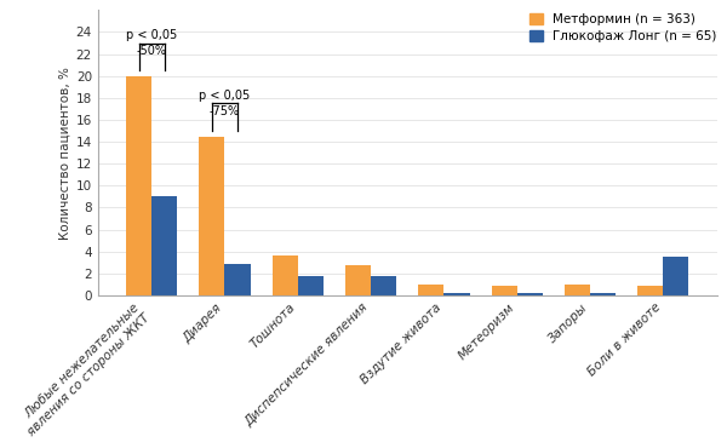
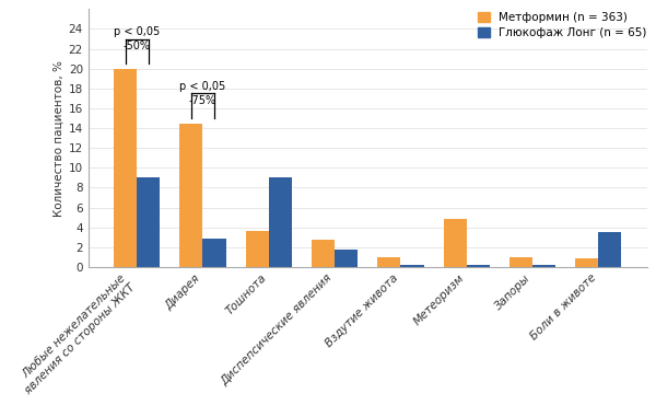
Глюкофаж Лонг (n = 65)/Тошнота: 1.8 -> 9.0
Метформин (n = 363)/Метеоризм: 0.9 -> 4.8
